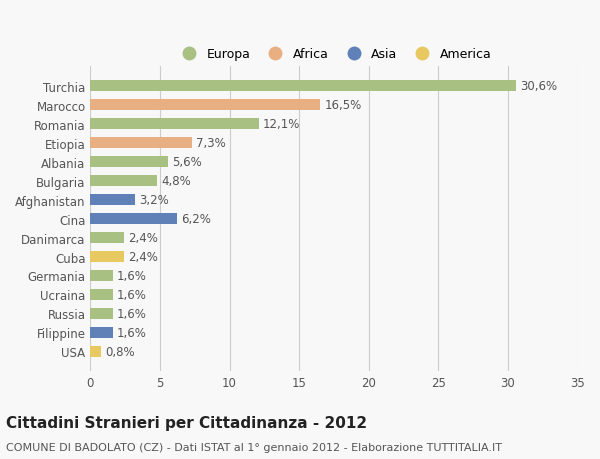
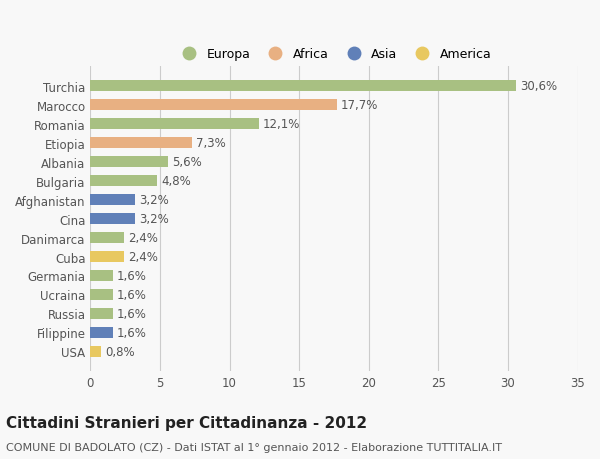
Marocco: 16,5% -> 17,7%
Cina: 6,2% -> 3,2%
